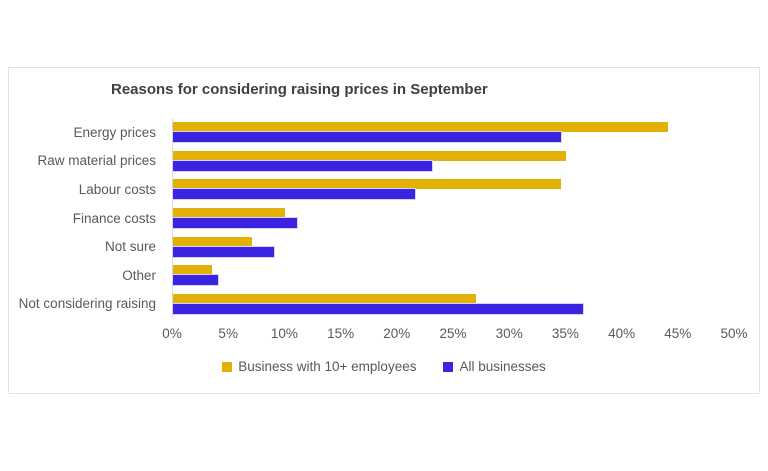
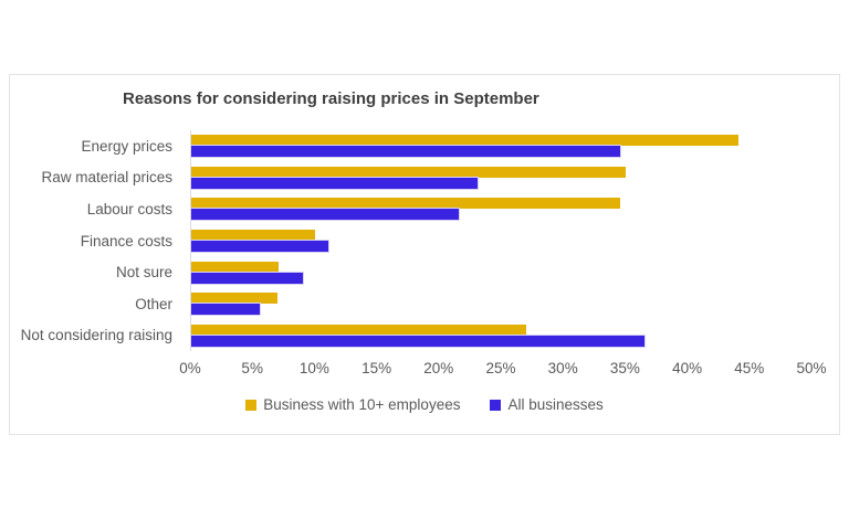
Business with 10+ employees/Other: 3.5% -> 6.9%
All businesses/Other: 4.0% -> 5.5%
